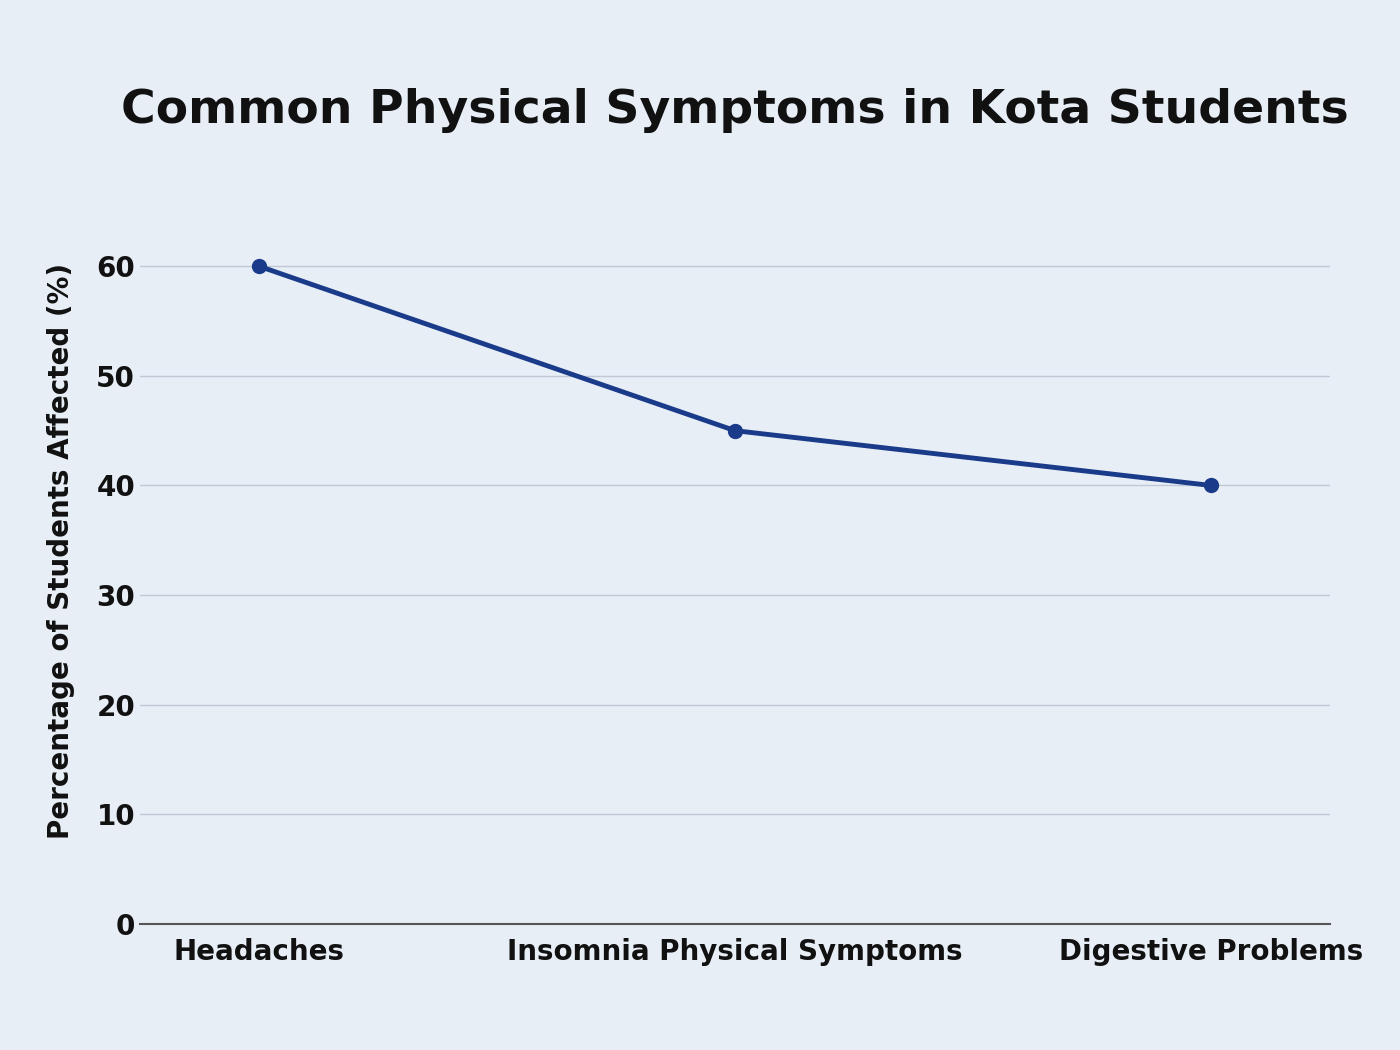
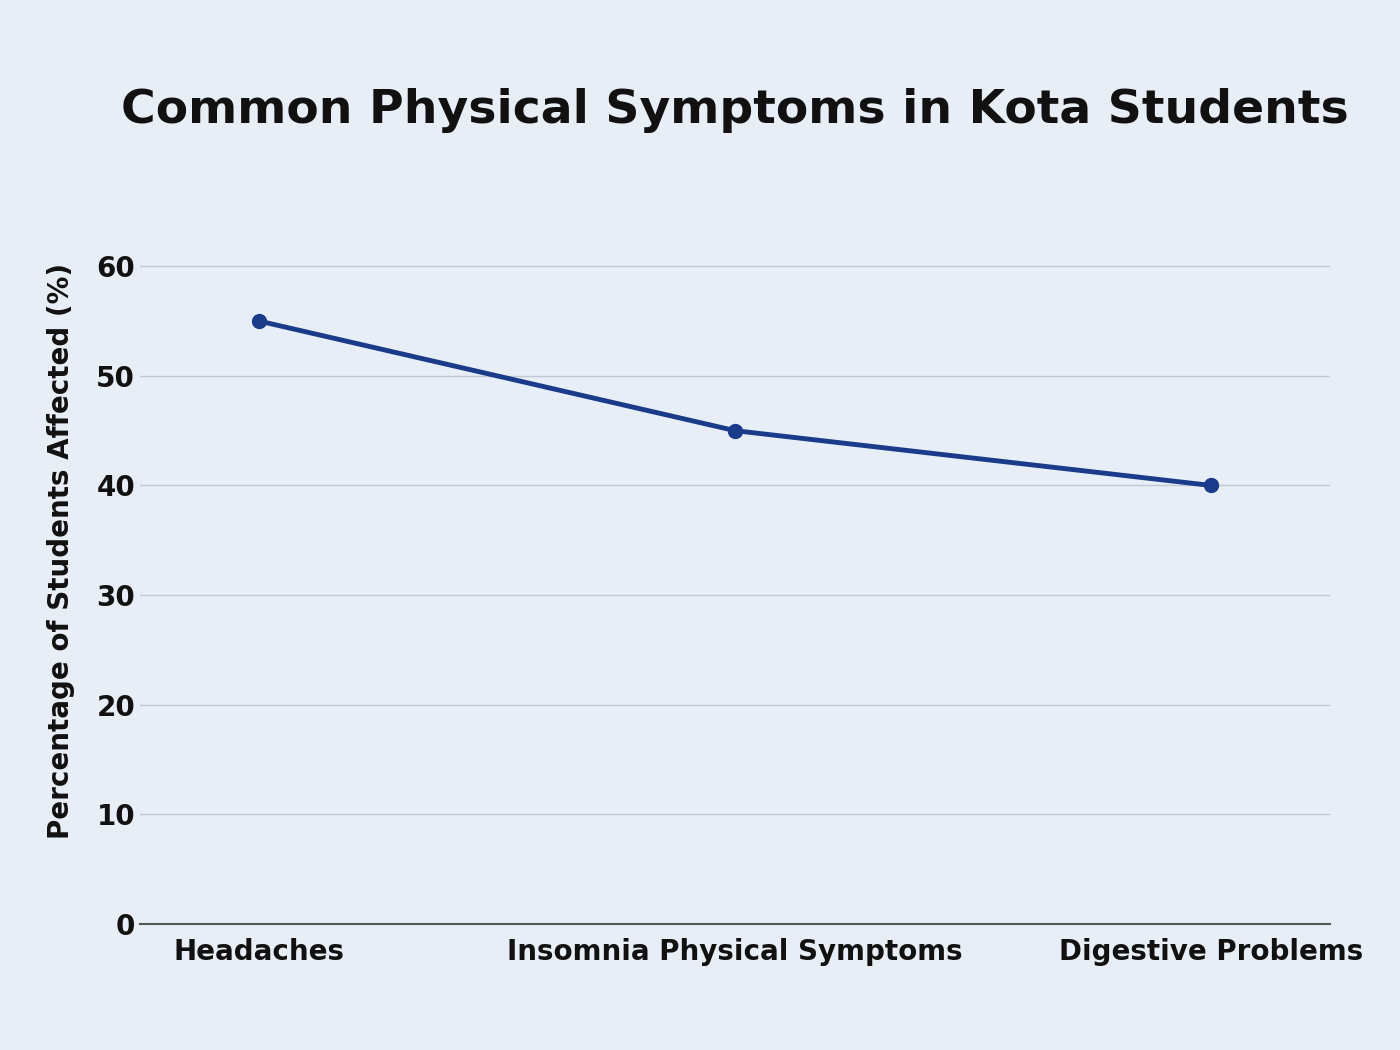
Headaches: 60 -> 55
